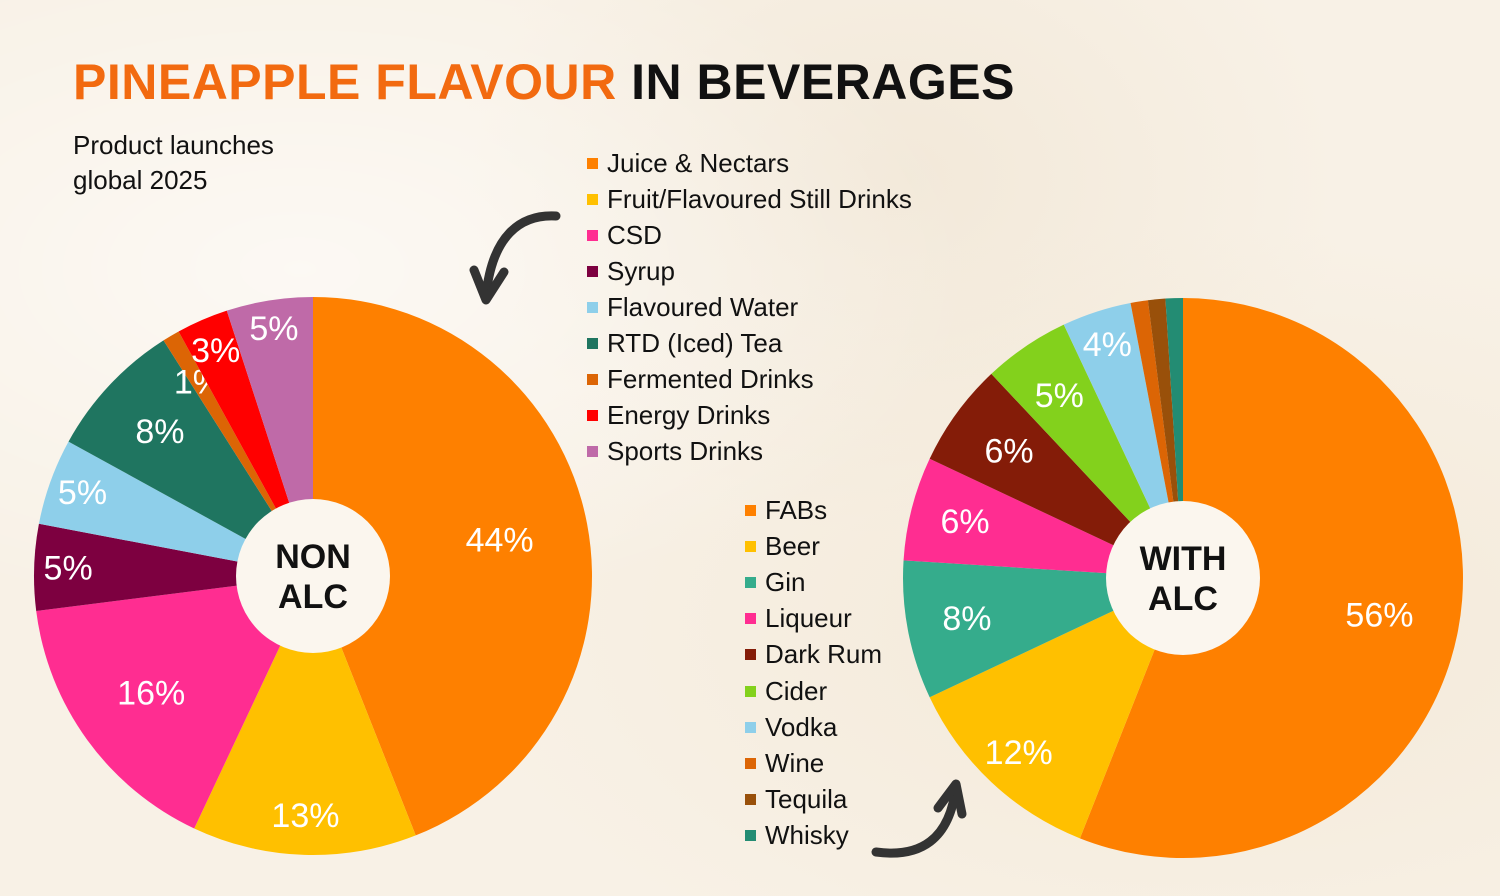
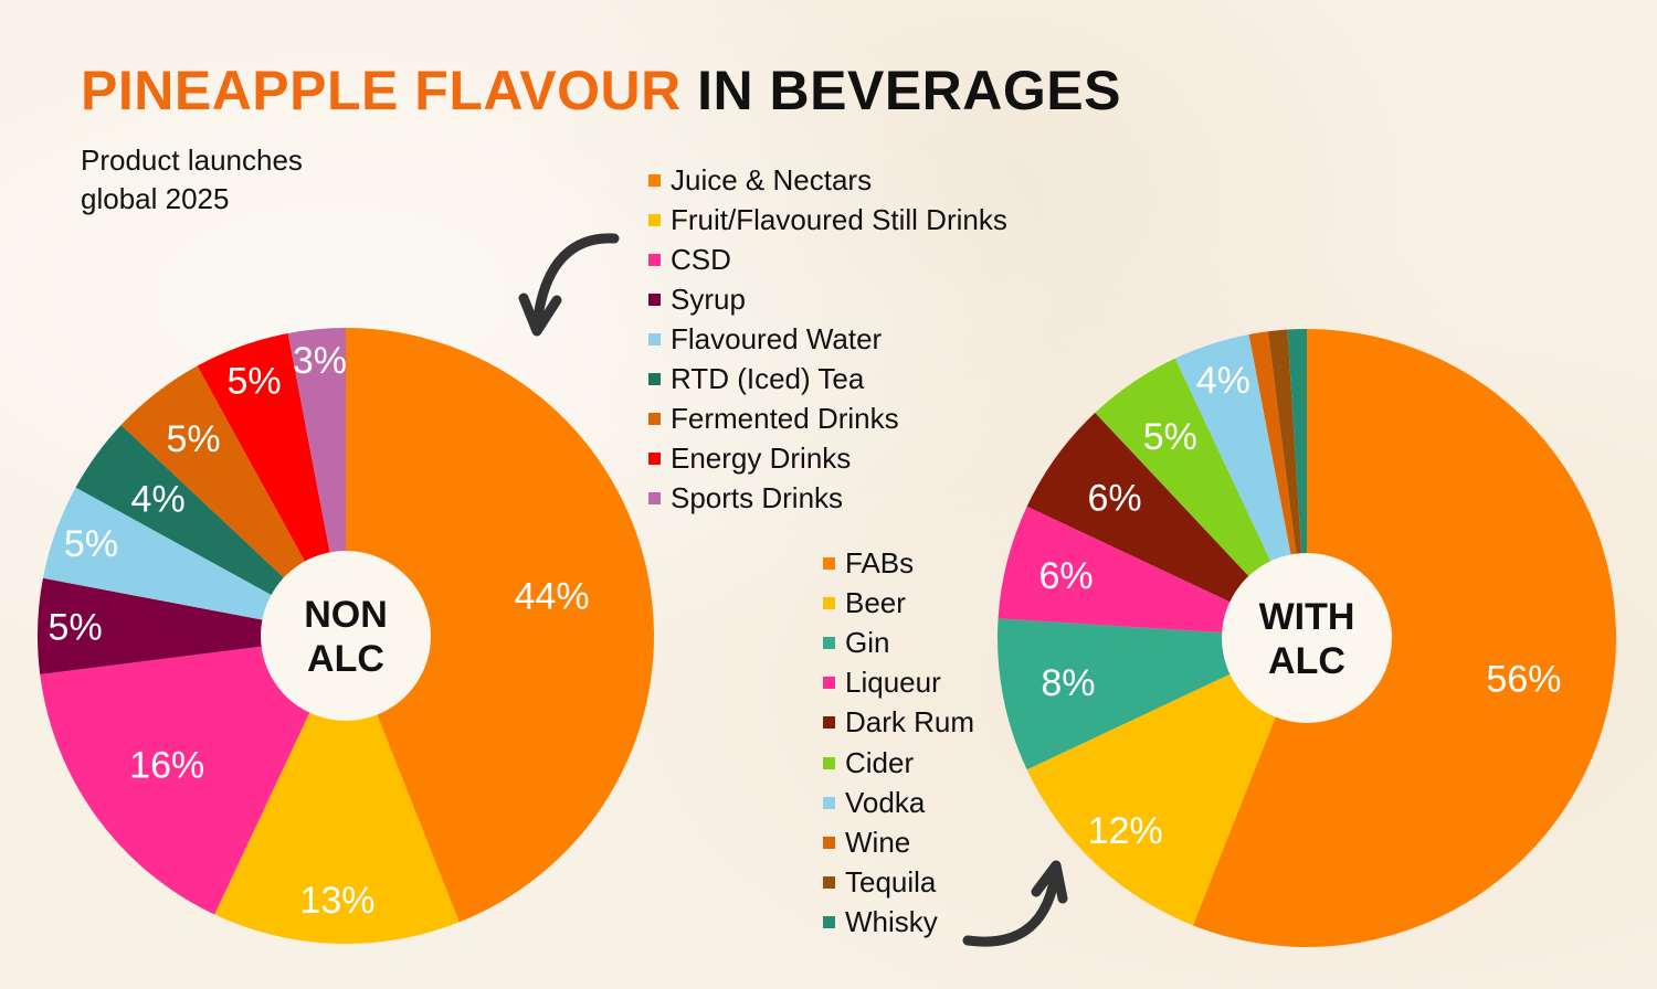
NON ALC/RTD (Iced) Tea: 8% -> 4%
NON ALC/Fermented Drinks: 1% -> 5%
NON ALC/Energy Drinks: 3% -> 5%
NON ALC/Sports Drinks: 5% -> 3%
